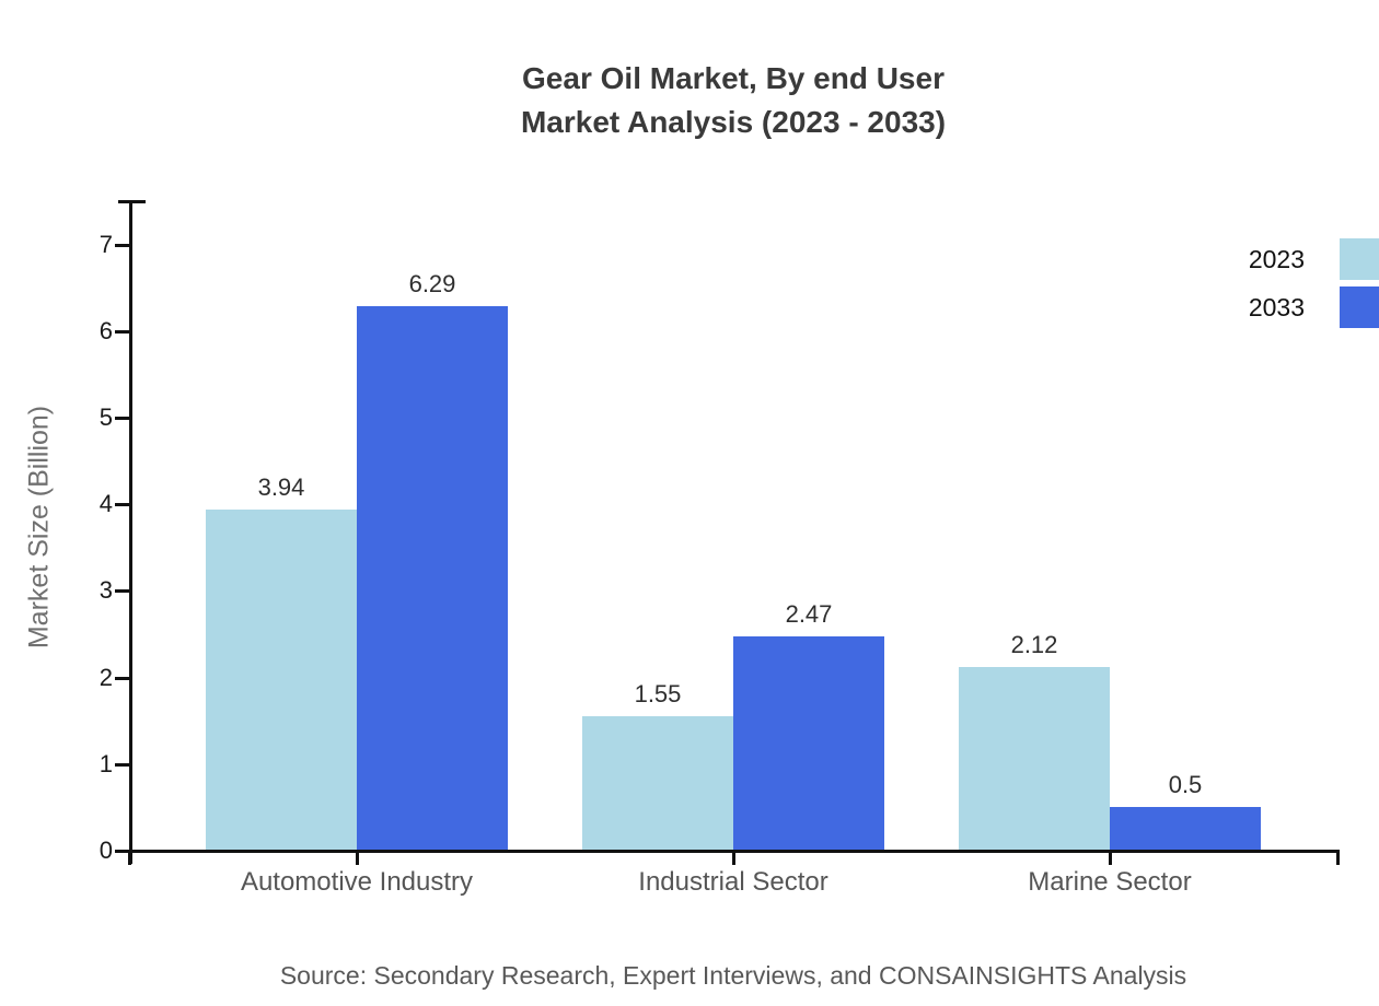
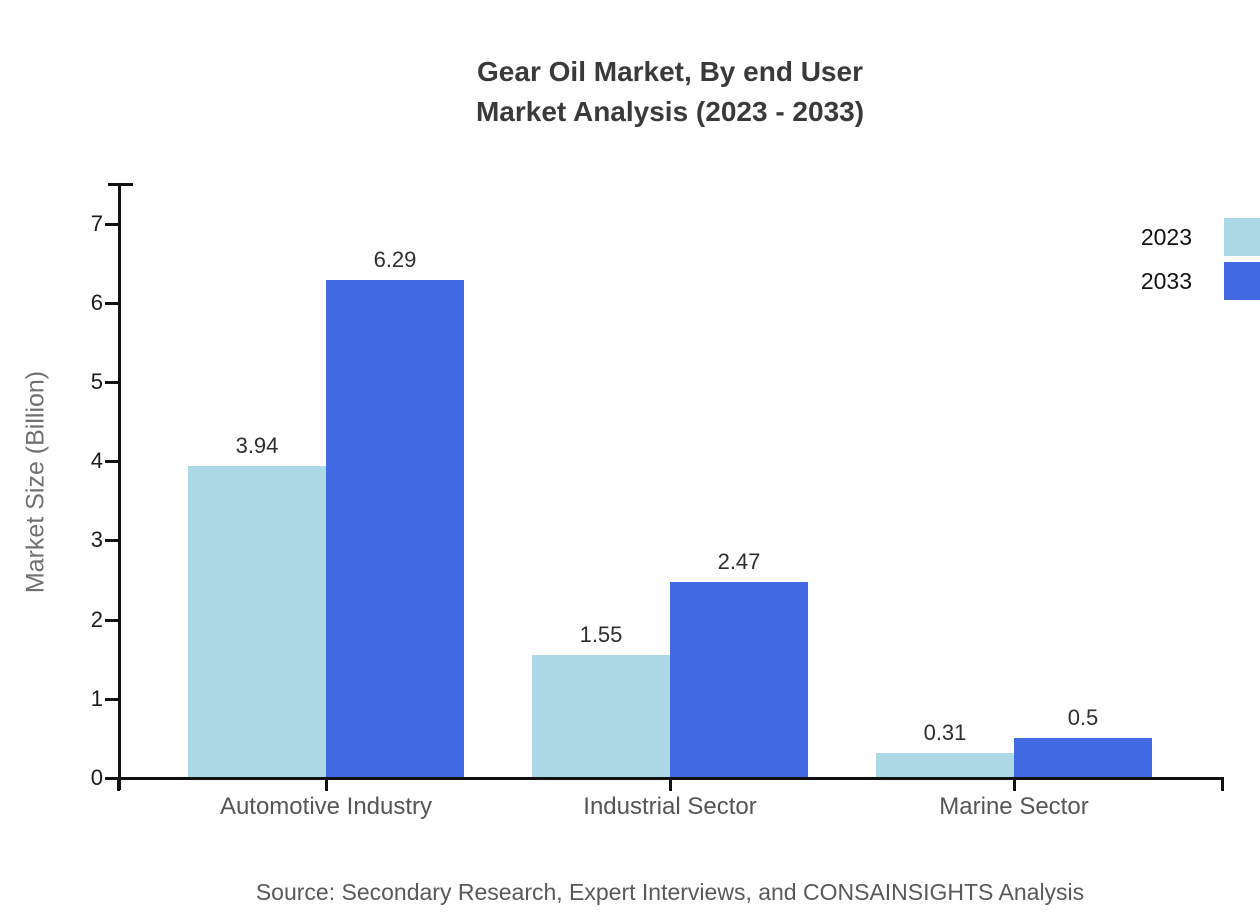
2023/Marine Sector: 2.12 -> 0.31
